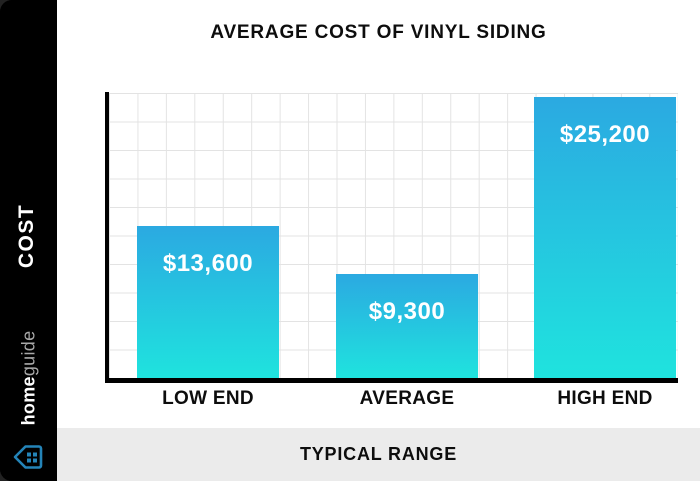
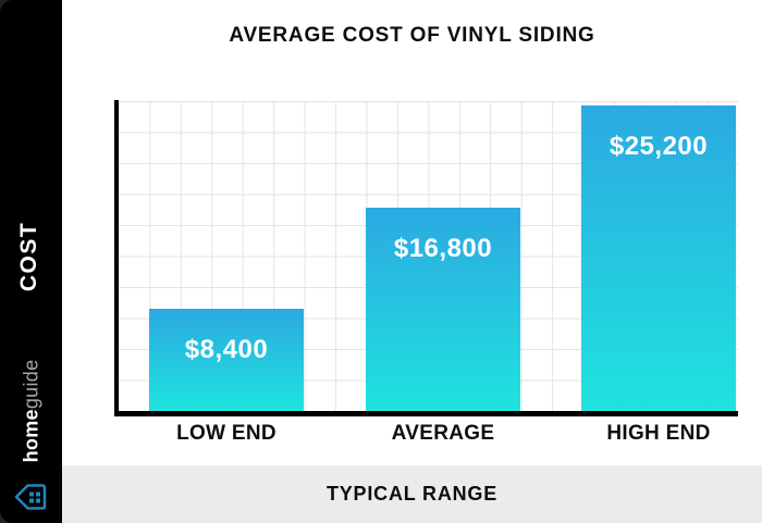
LOW END: $13,600 -> $8,400
AVERAGE: $9,300 -> $16,800
